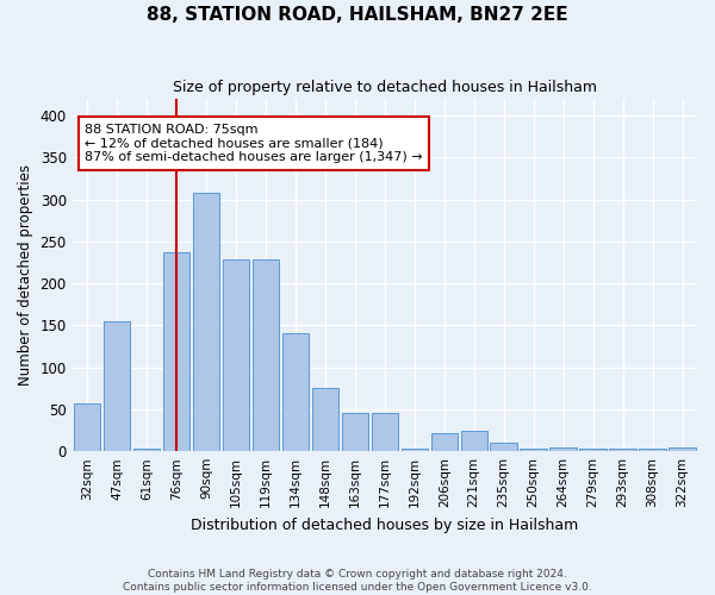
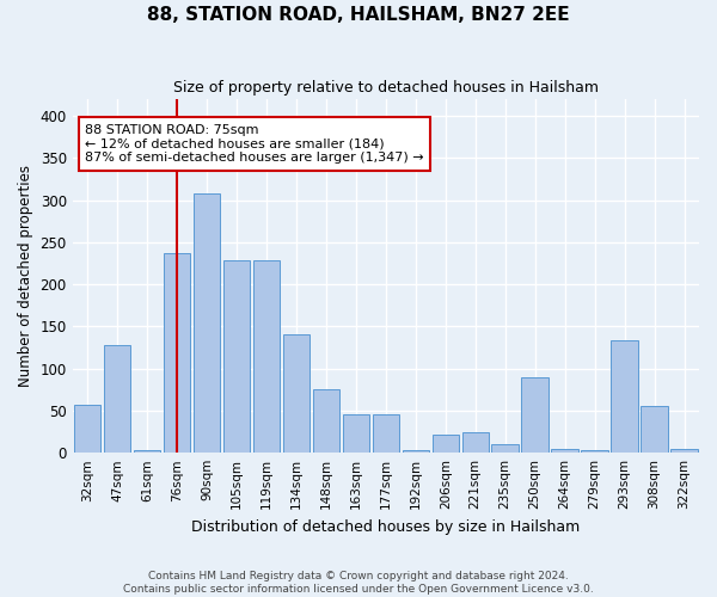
47sqm: 155 -> 128
250sqm: 3 -> 90
293sqm: 3 -> 134
308sqm: 3 -> 56
